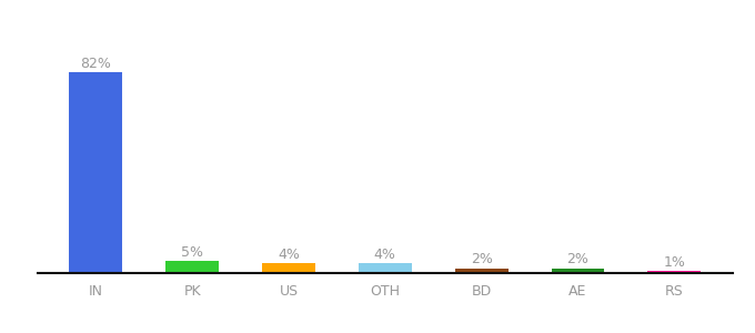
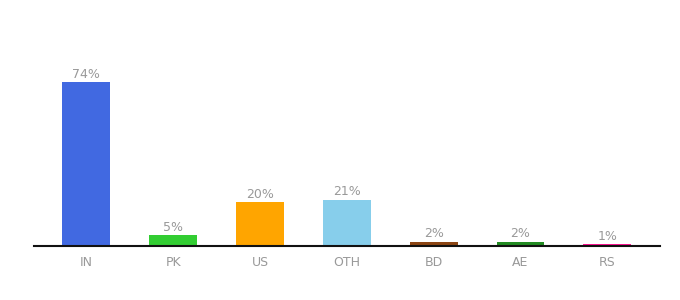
IN: 82% -> 74%
US: 4% -> 20%
OTH: 4% -> 21%
